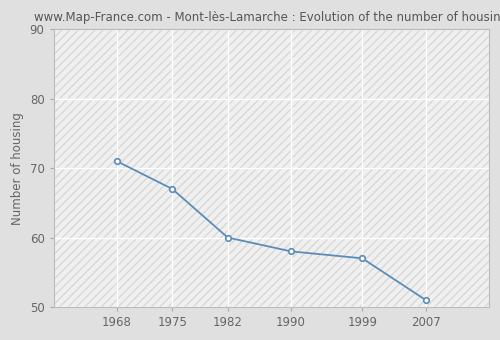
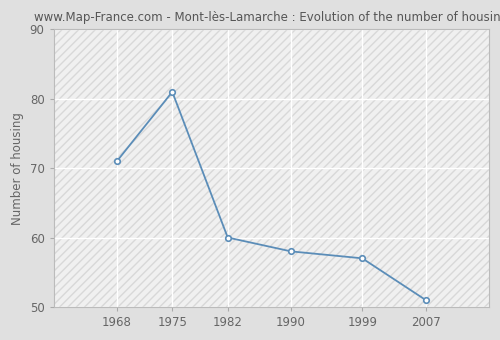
1975: 67 -> 81
